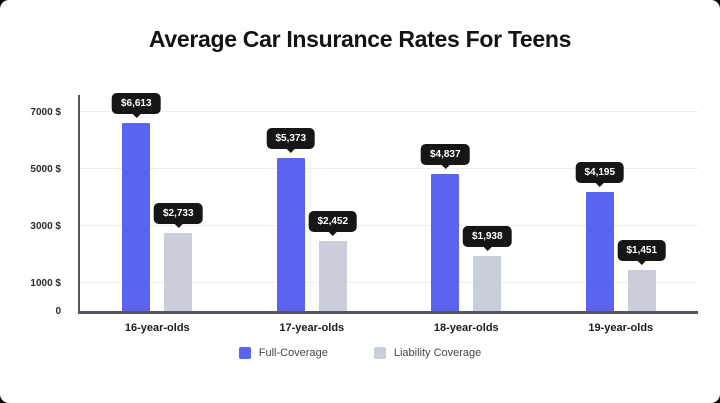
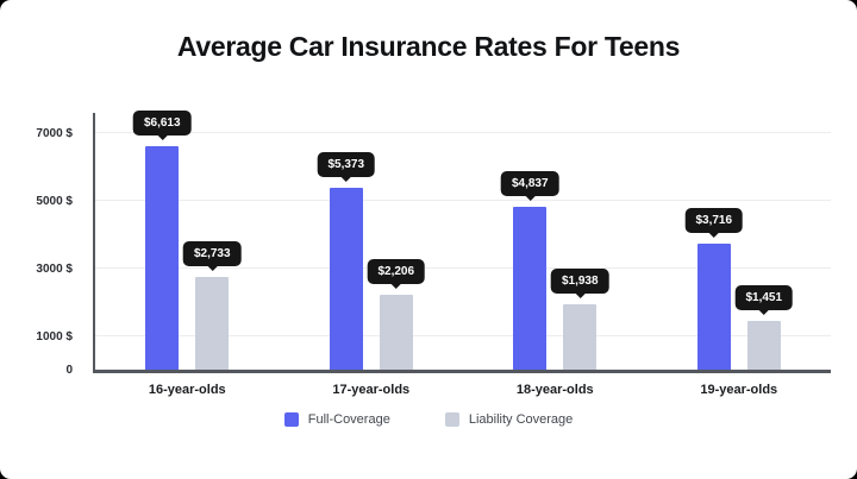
Liability Coverage/17-year-olds: $2,452 -> $2,206
Full-Coverage/19-year-olds: $4,195 -> $3,716
